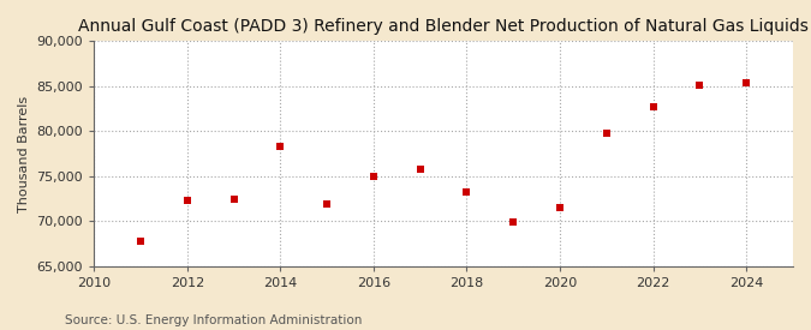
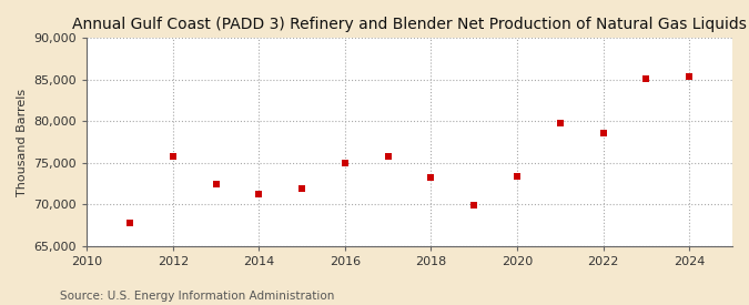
2012: 72,200 -> 75,800
2014: 78,200 -> 71,200
2020: 71,400 -> 73,400
2022: 82,800 -> 78,600
